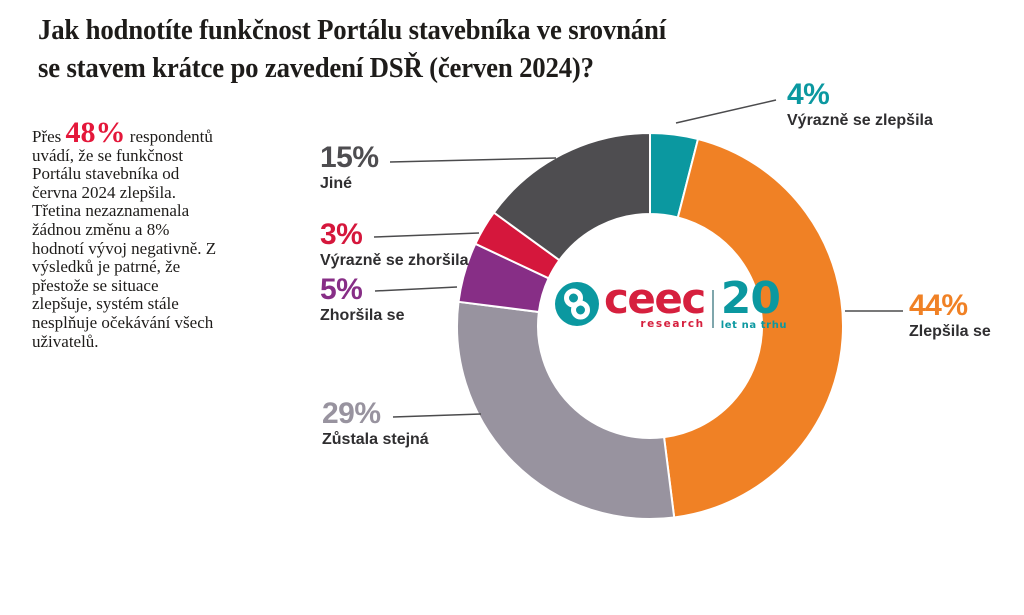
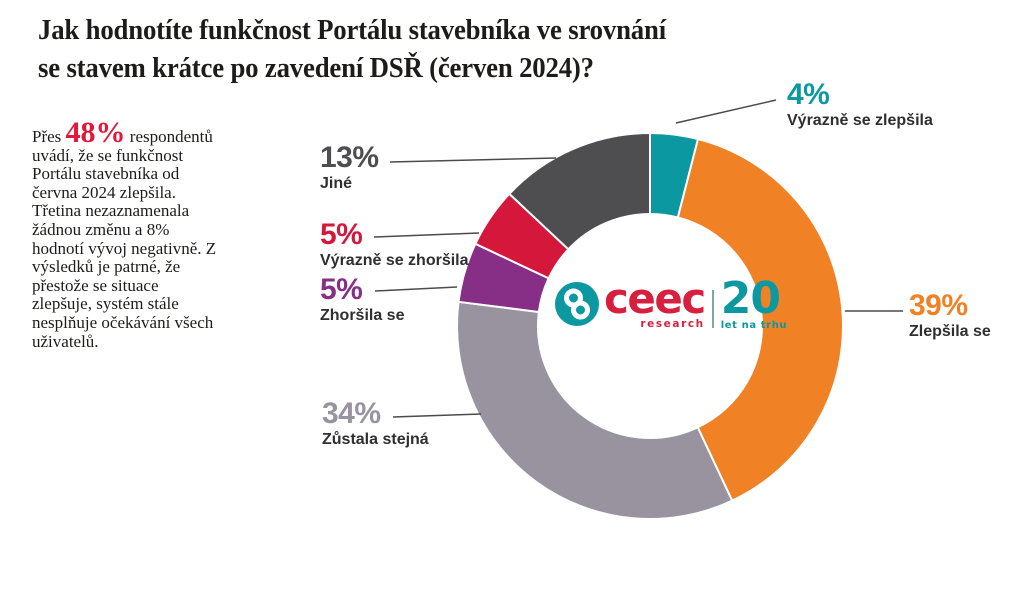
Zlepšila se: 44% -> 39%
Zůstala stejná: 29% -> 34%
Výrazně se zhoršila: 3% -> 5%
Jiné: 15% -> 13%
